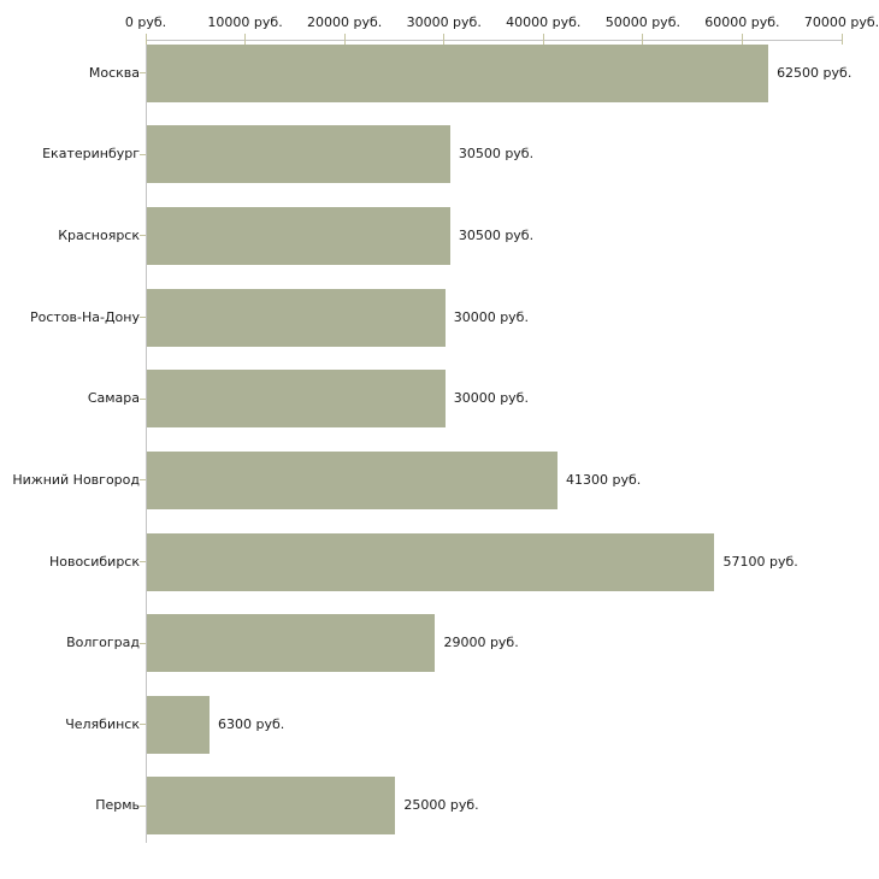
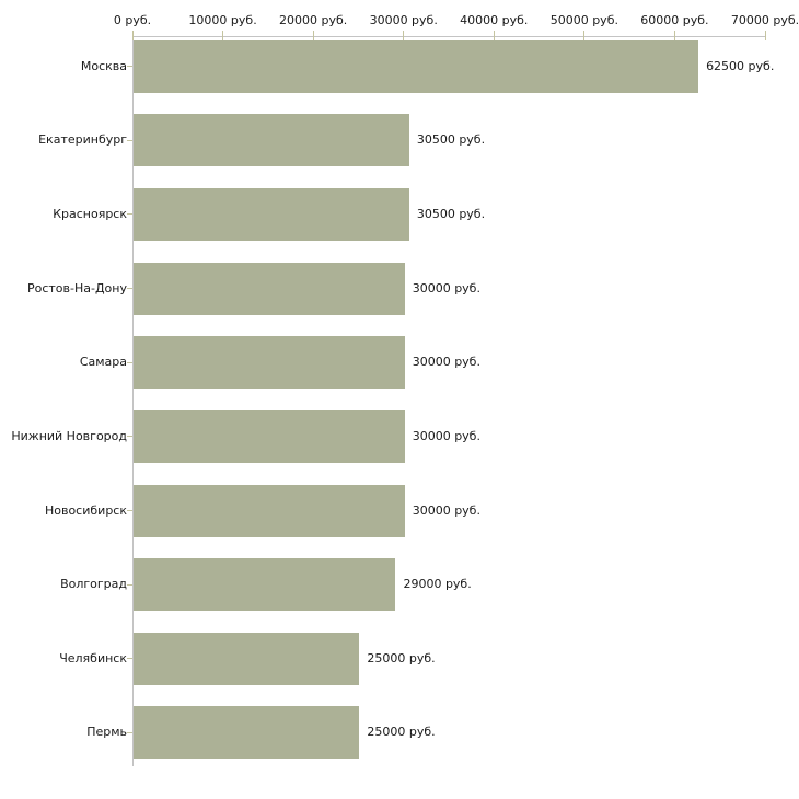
Нижний Новгород: 41300 -> 30000
Новосибирск: 57100 -> 30000
Челябинск: 6300 -> 25000
